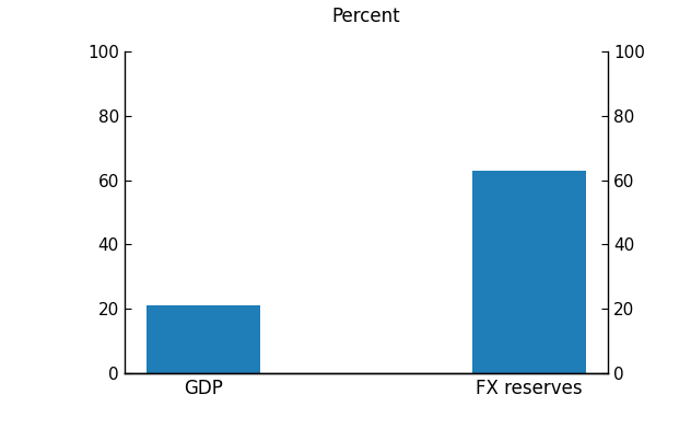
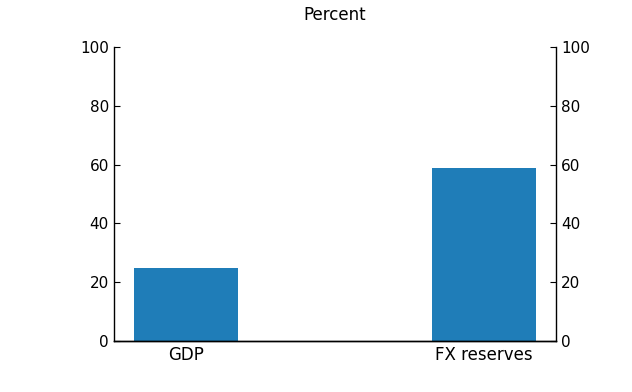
GDP: 21 -> 25
FX reserves: 63 -> 59
